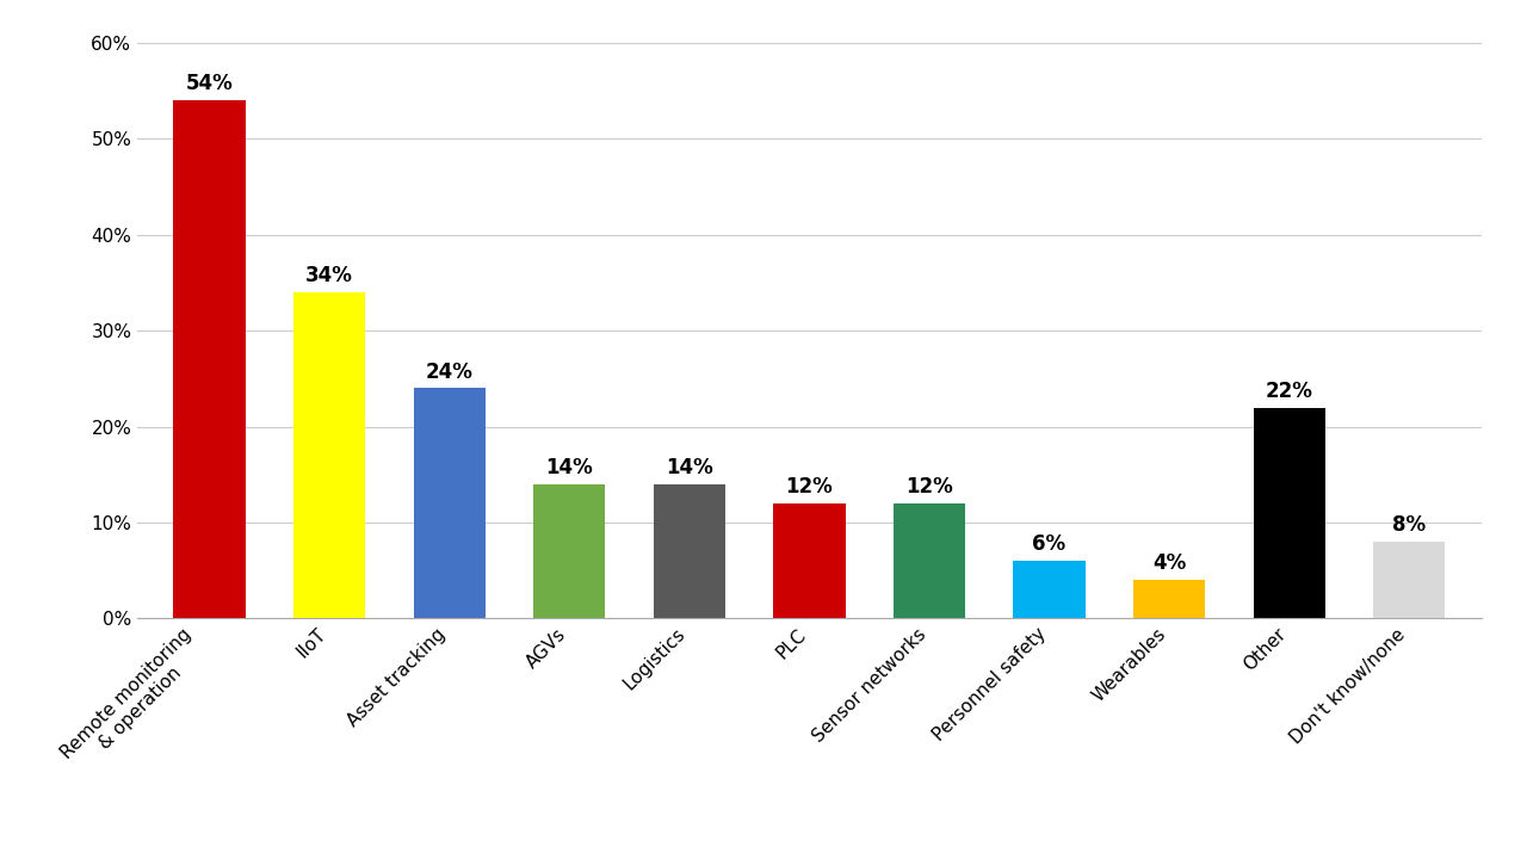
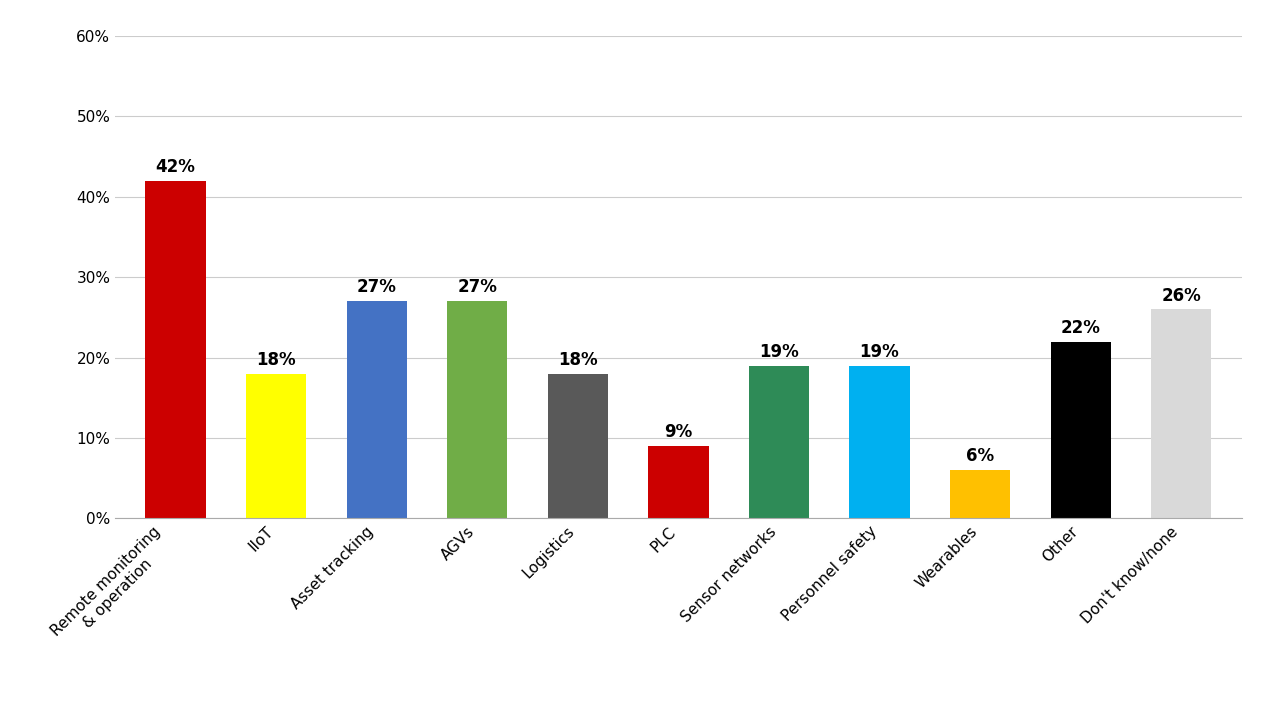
Remote monitoring & operation: 54% -> 42%
IIoT: 34% -> 18%
Asset tracking: 24% -> 27%
AGVs: 14% -> 27%
Logistics: 14% -> 18%
PLC: 12% -> 9%
Sensor networks: 12% -> 19%
Personnel safety: 6% -> 19%
Wearables: 4% -> 6%
Don't know/none: 8% -> 26%
